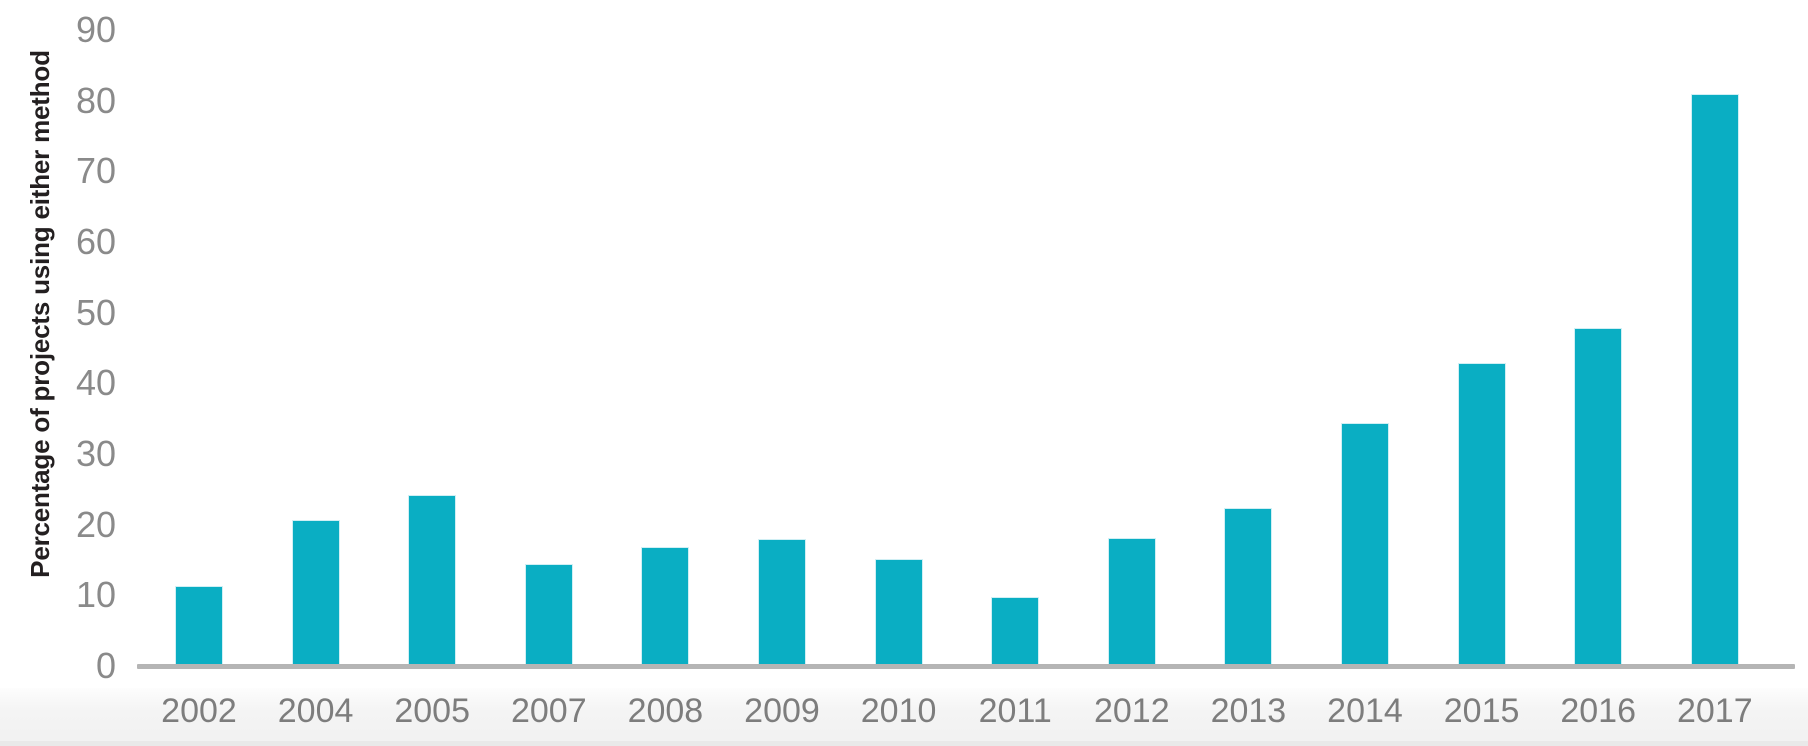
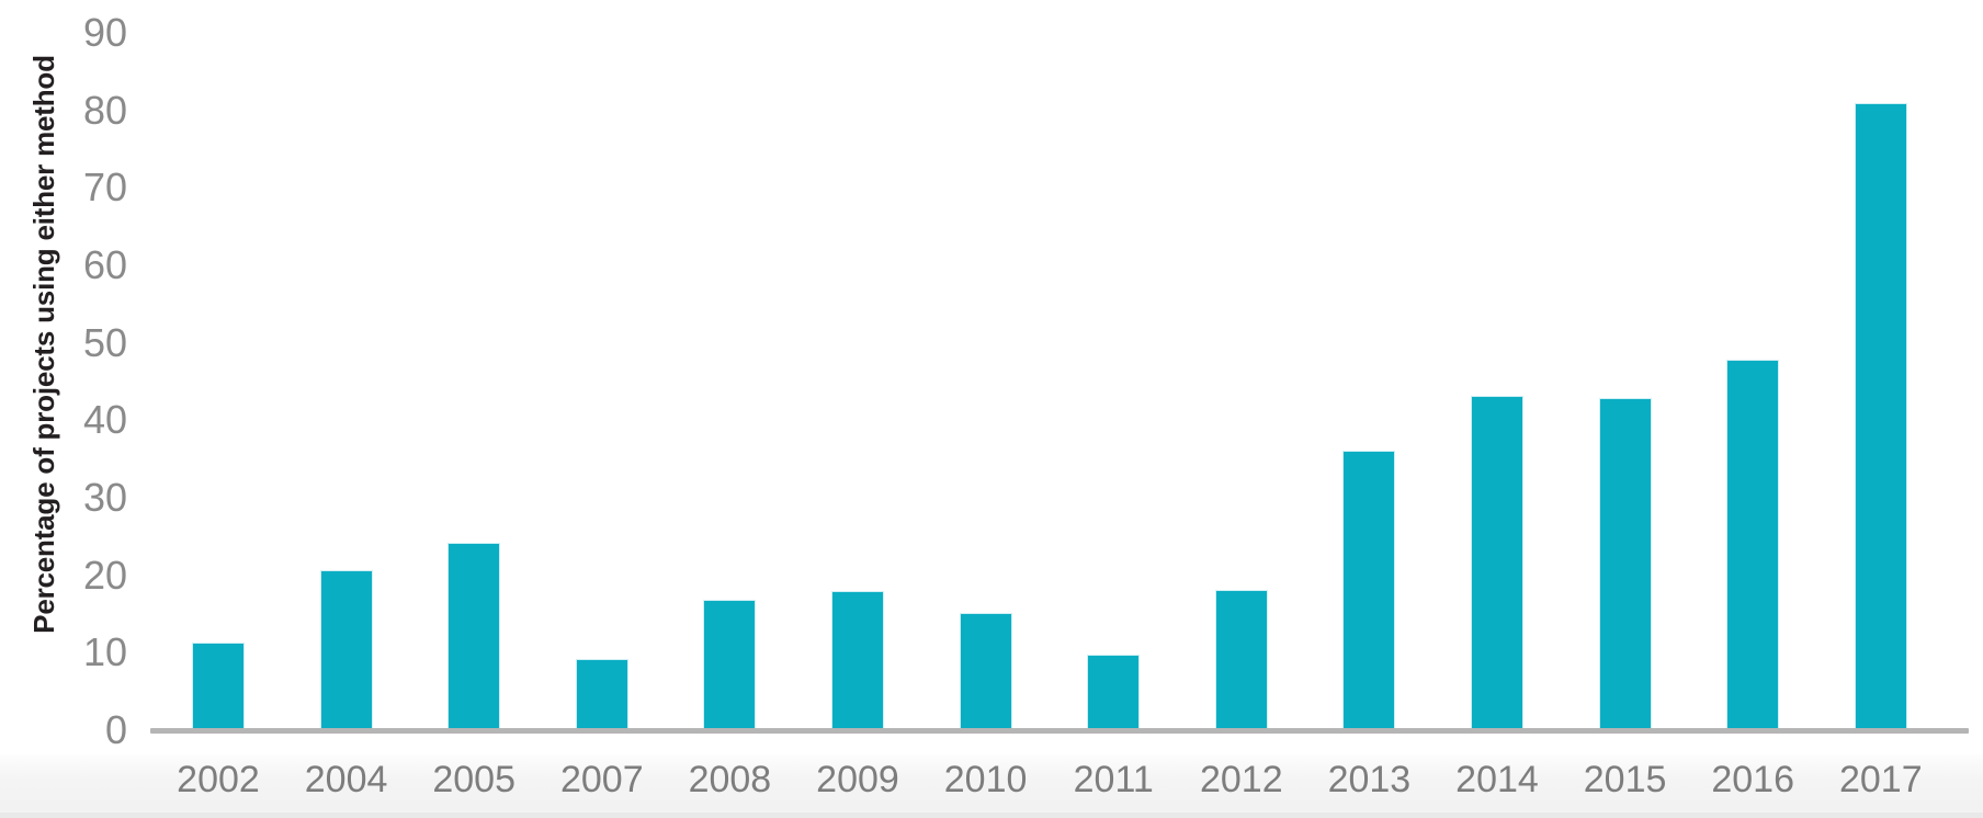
2007: 14 -> 9
2013: 22 -> 36
2014: 34 -> 43
